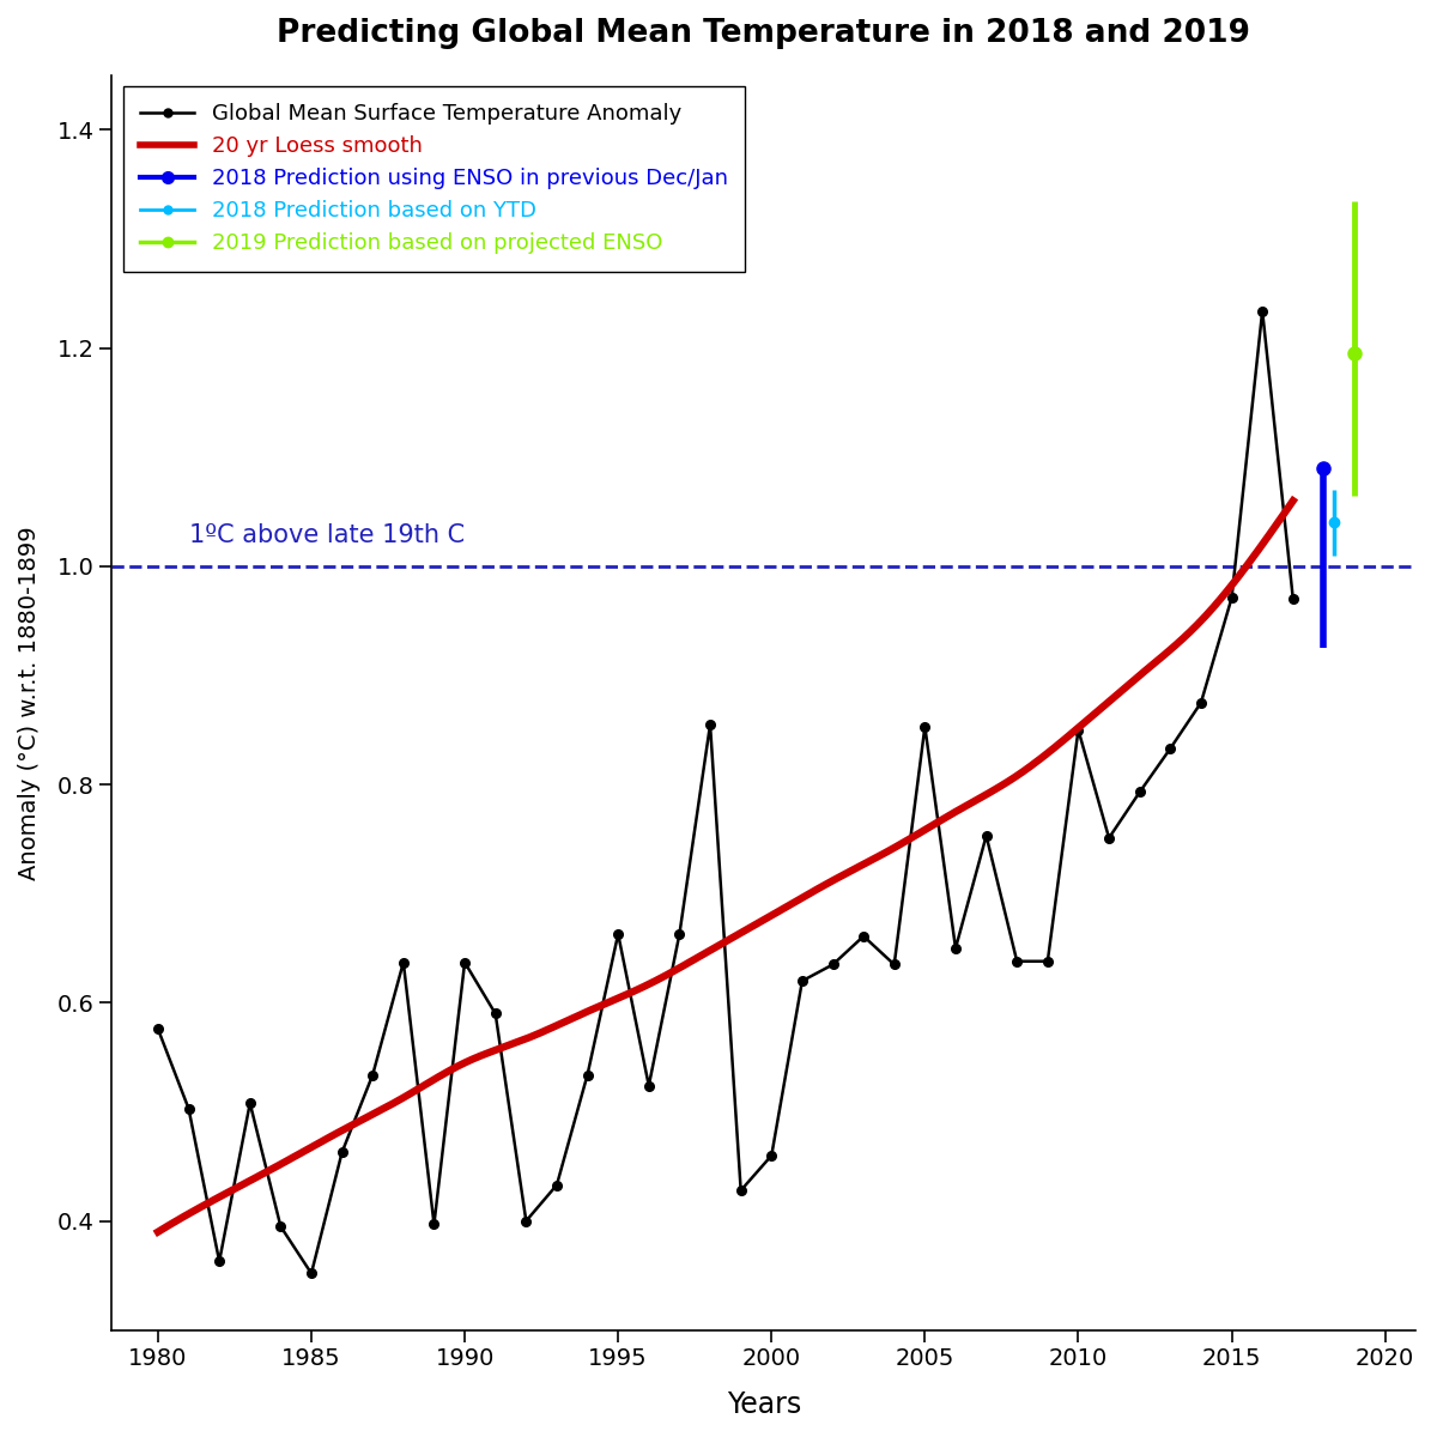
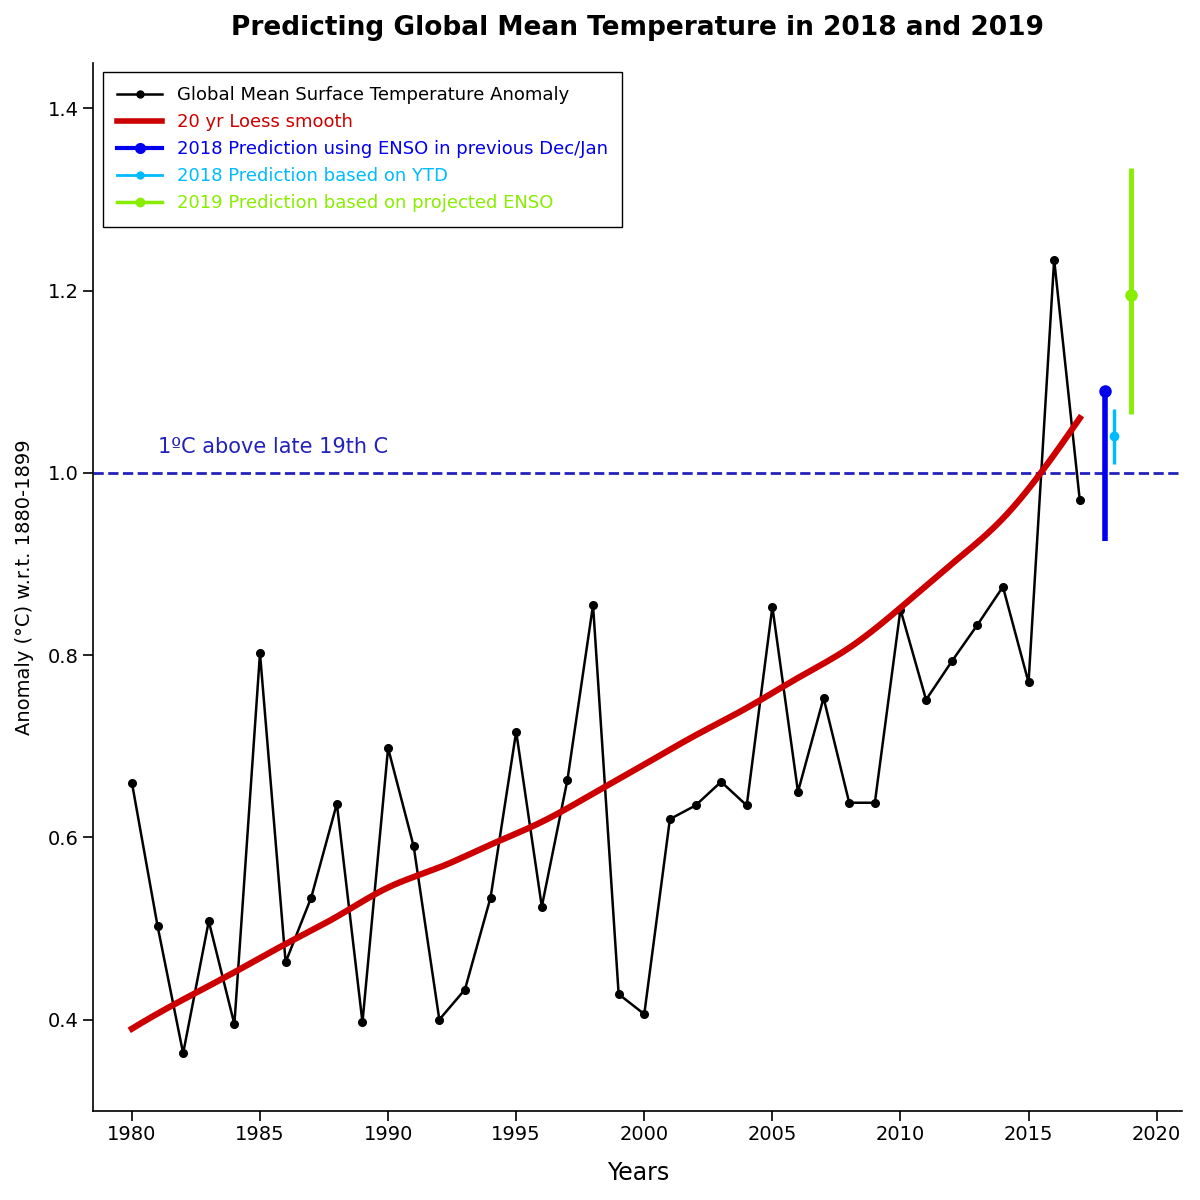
Global Mean Surface Temperature Anomaly/1980: 0.576 -> 0.660
Global Mean Surface Temperature Anomaly/1985: 0.352 -> 0.802
Global Mean Surface Temperature Anomaly/1990: 0.637 -> 0.698
Global Mean Surface Temperature Anomaly/1995: 0.663 -> 0.716
Global Mean Surface Temperature Anomaly/2000: 0.460 -> 0.406
Global Mean Surface Temperature Anomaly/2015: 0.971 -> 0.770
